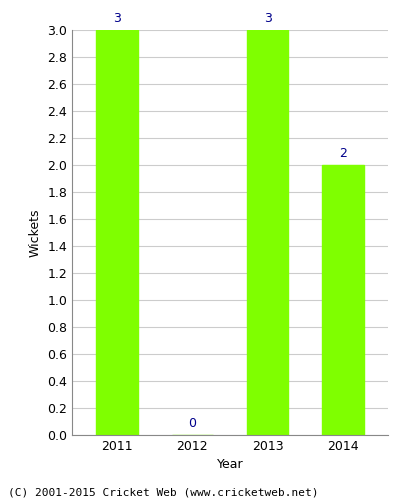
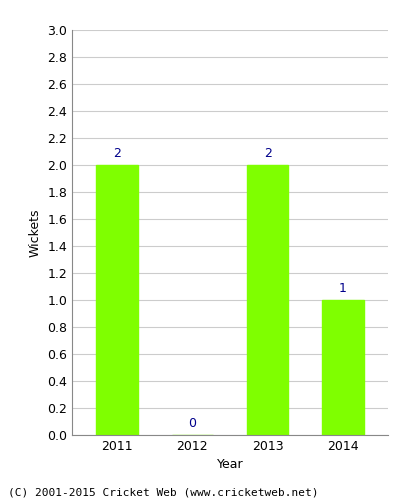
2011: 3 -> 2
2013: 3 -> 2
2014: 2 -> 1
